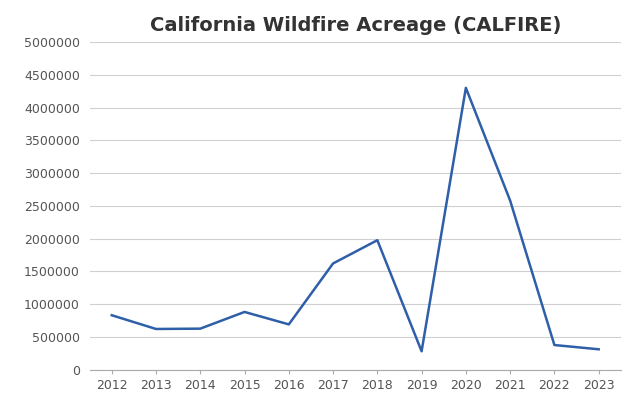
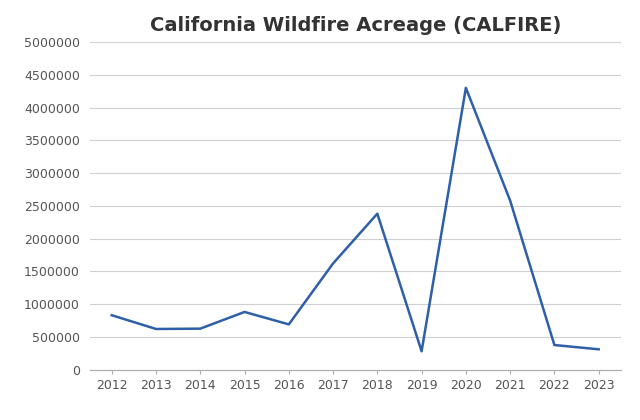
2018: 1980000 -> 2380000
